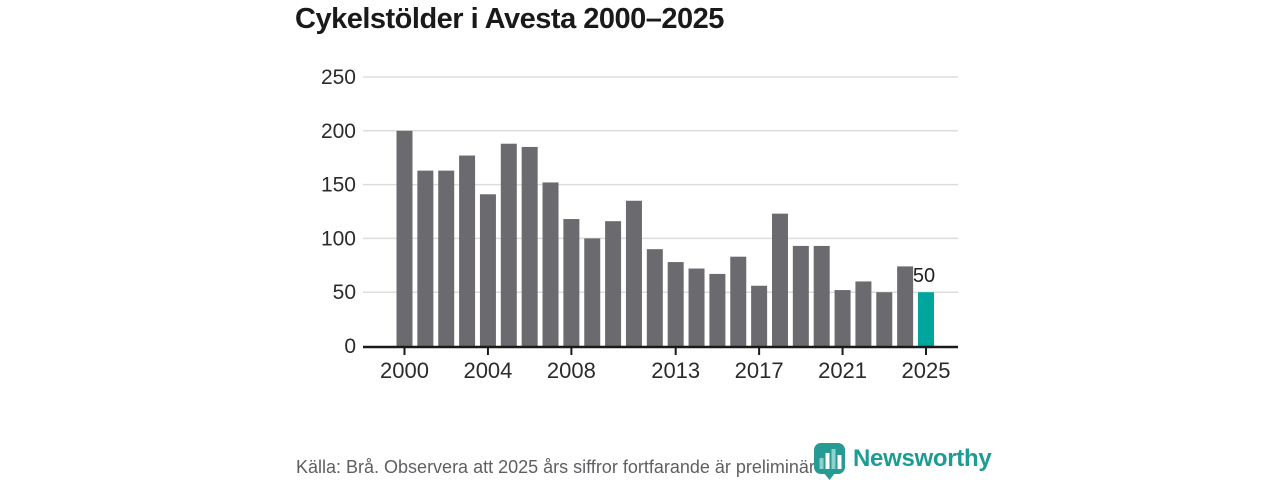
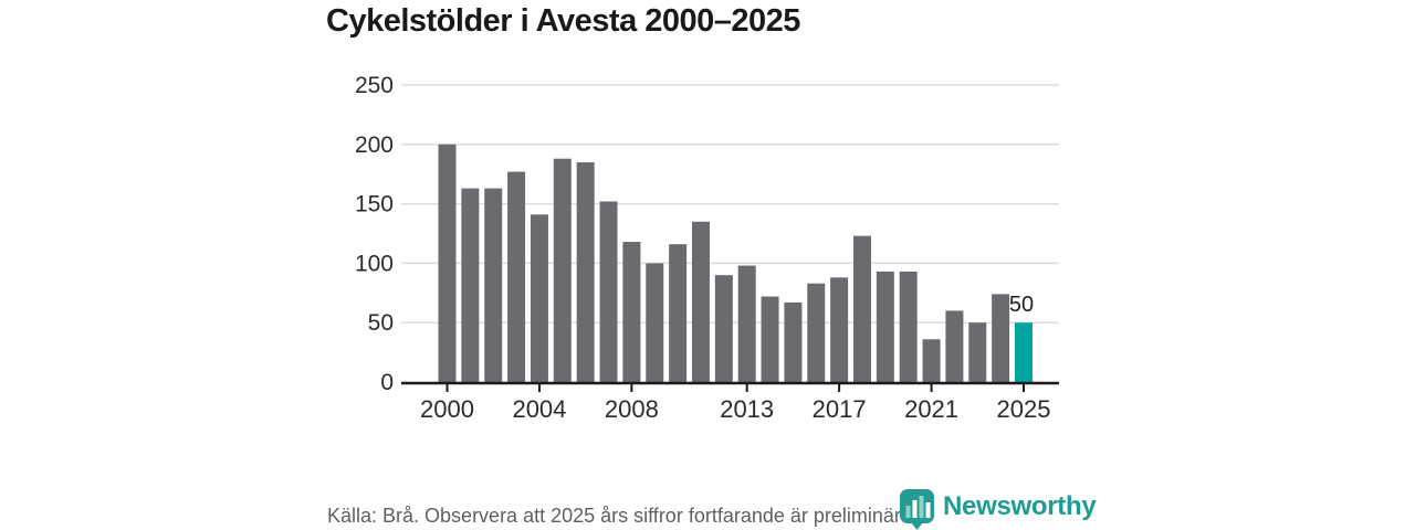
2013: 78 -> 98
2017: 56 -> 88
2021: 52 -> 36
